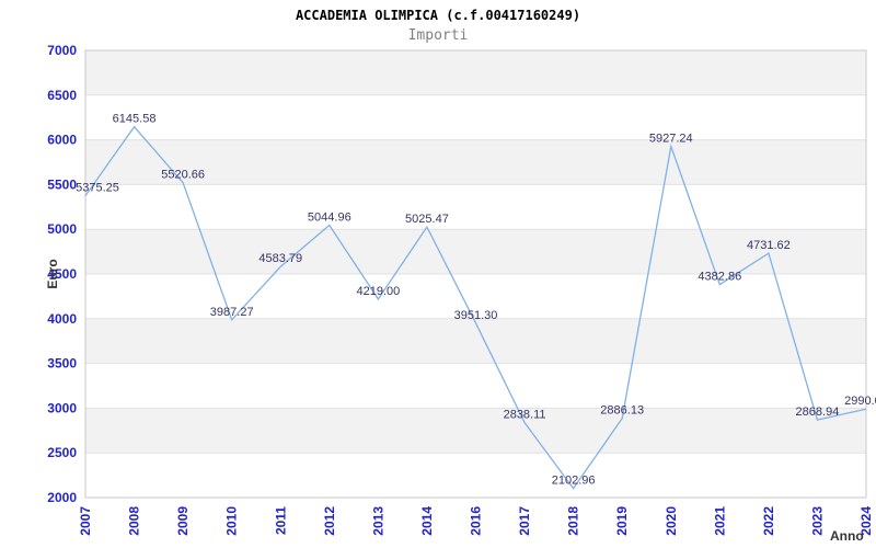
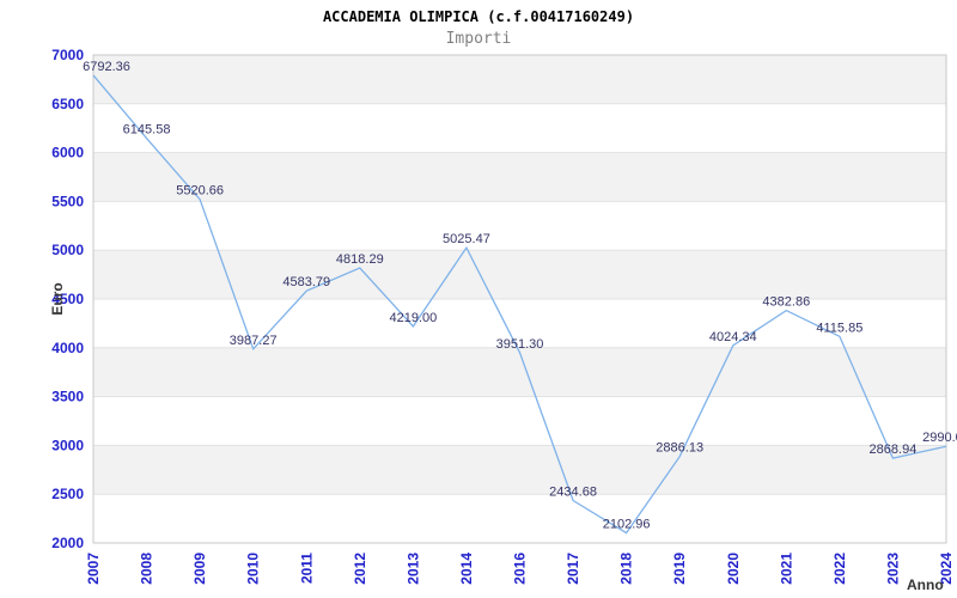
2007: 5375.25 -> 6792.36
2012: 5044.96 -> 4818.29
2017: 2838.11 -> 2434.68
2020: 5927.24 -> 4024.34
2022: 4731.62 -> 4115.85
